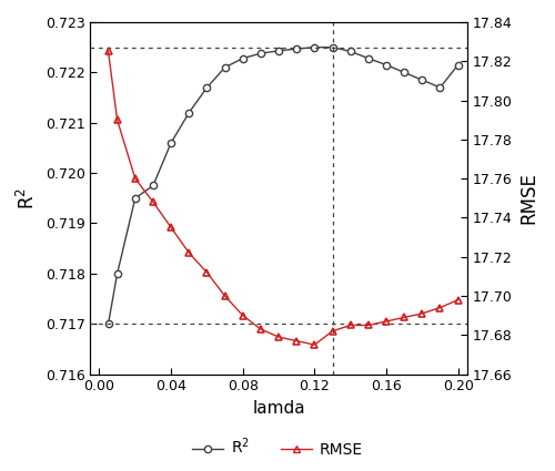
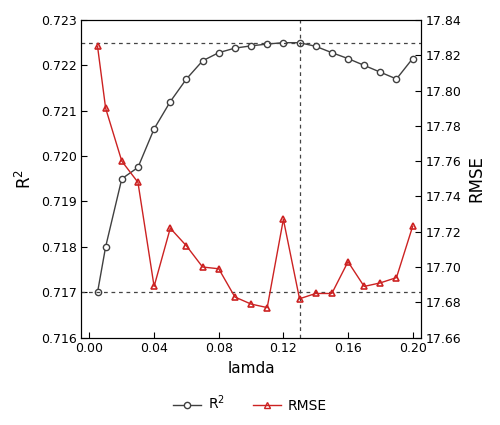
RMSE/0.04: 17.735 -> 17.689
RMSE/0.08: 17.690 -> 17.699
RMSE/0.12: 17.675 -> 17.727
RMSE/0.16: 17.687 -> 17.703
RMSE/0.20: 17.698 -> 17.723
